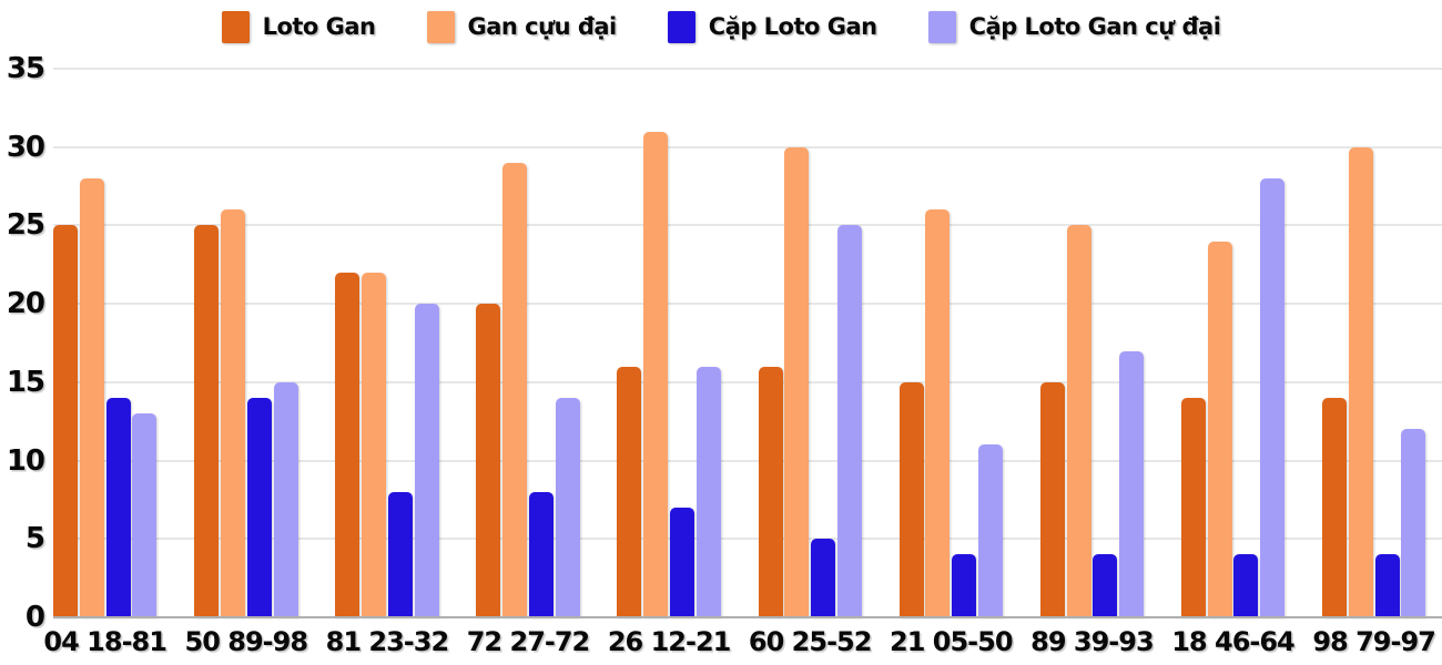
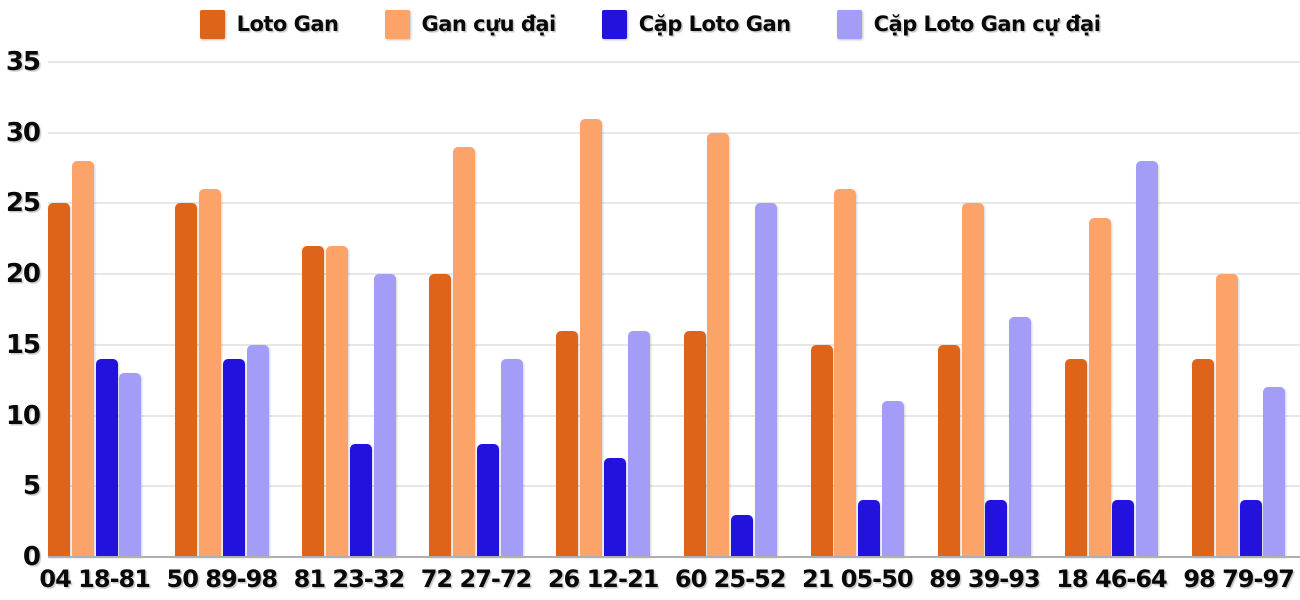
Cặp Loto Gan/60 25-52: 5 -> 3
Gan cựu đại/98 79-97: 30 -> 20
